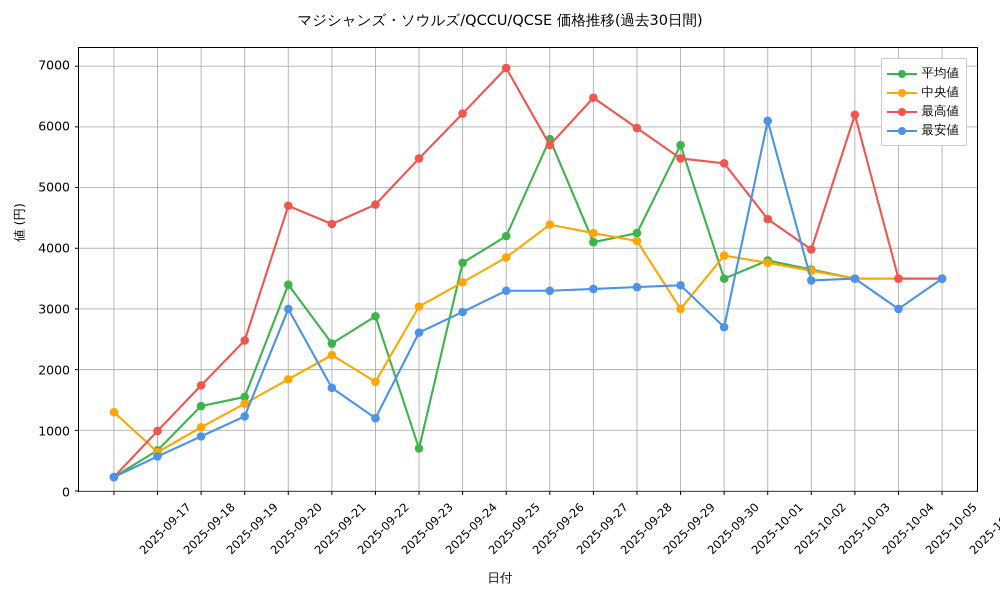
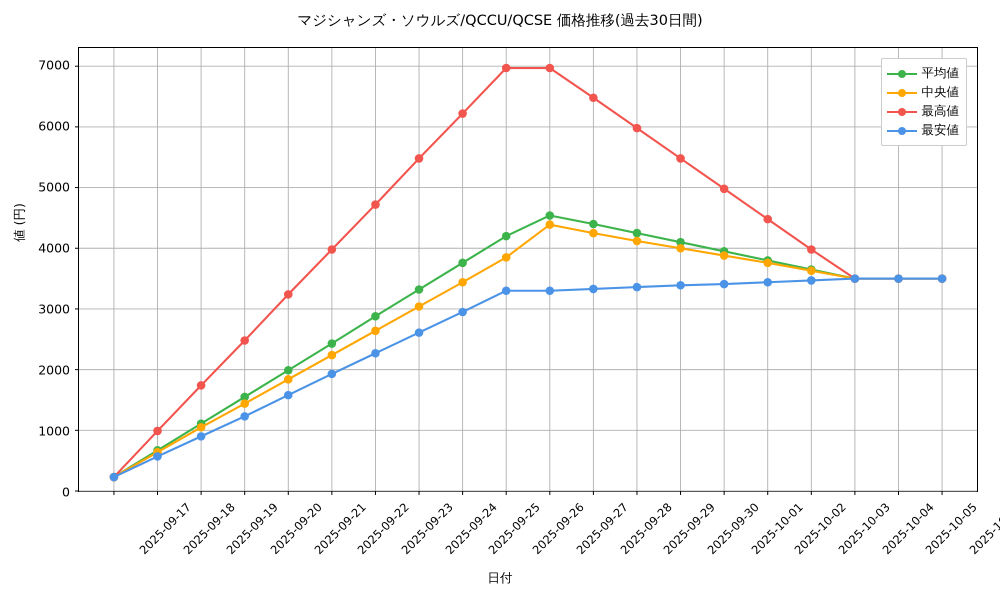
中央値/2025-09-17: 1300 -> 200
平均値/2025-09-19: 1400 -> 1100
平均値/2025-09-21: 3400 -> 2000
最高値/2025-09-21: 4700 -> 3200
最安値/2025-09-21: 3000 -> 1600
最高値/2025-09-22: 4400 -> 4000
最安値/2025-09-22: 1700 -> 1900
中央値/2025-09-23: 1800 -> 2600
最安値/2025-09-23: 1200 -> 2300
平均値/2025-09-24: 700 -> 3300
平均値/2025-09-27: 5800 -> 4500
最高値/2025-09-27: 5700 -> 7000
平均値/2025-09-28: 4100 -> 4400
平均値/2025-09-30: 5700 -> 4100
中央値/2025-09-30: 3000 -> 4000
平均値/2025-10-01: 3500 -> 4000
最高値/2025-10-01: 5400 -> 5000
最安値/2025-10-01: 2700 -> 3400
最安値/2025-10-02: 6100 -> 3400
最高値/2025-10-04: 6200 -> 3500
最安値/2025-10-05: 3000 -> 3500
